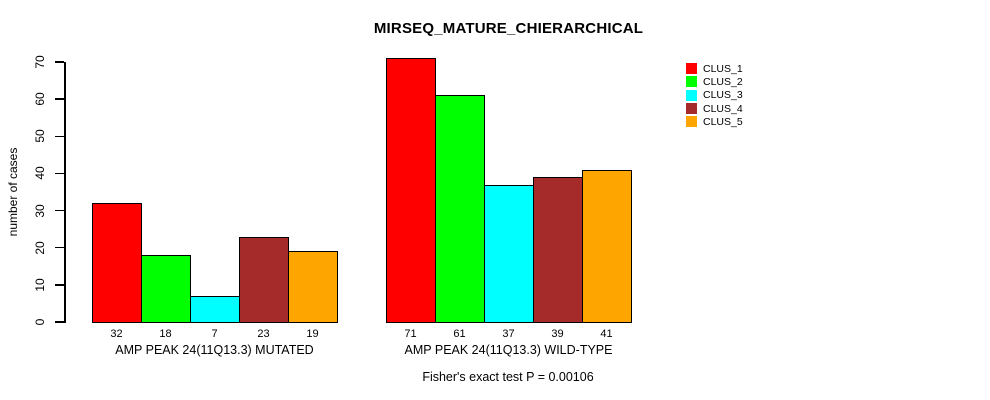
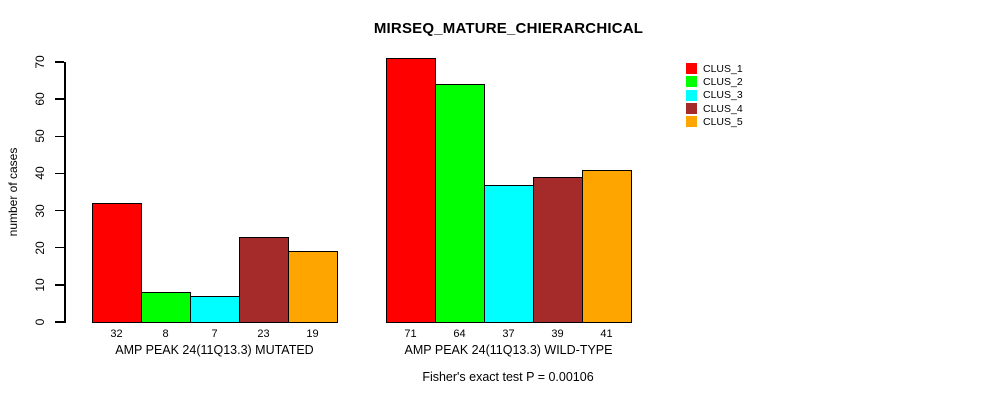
CLUS_2/AMP PEAK 24(11Q13.3) MUTATED: 18 -> 8
CLUS_2/AMP PEAK 24(11Q13.3) WILD-TYPE: 61 -> 64
